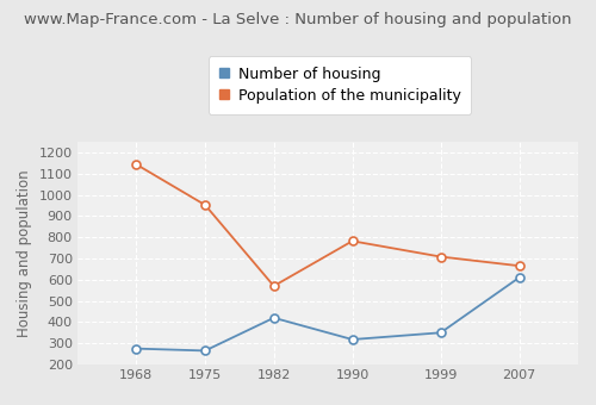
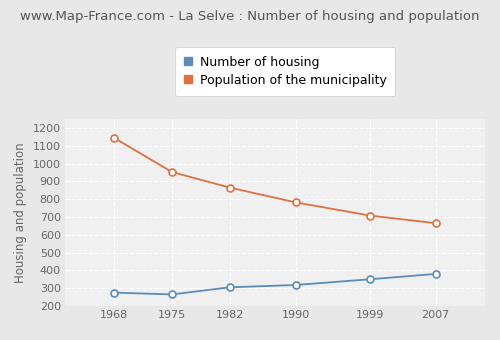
Number of housing/1982: 420 -> 300
Population of the municipality/1982: 570 -> 860
Number of housing/2007: 610 -> 380
